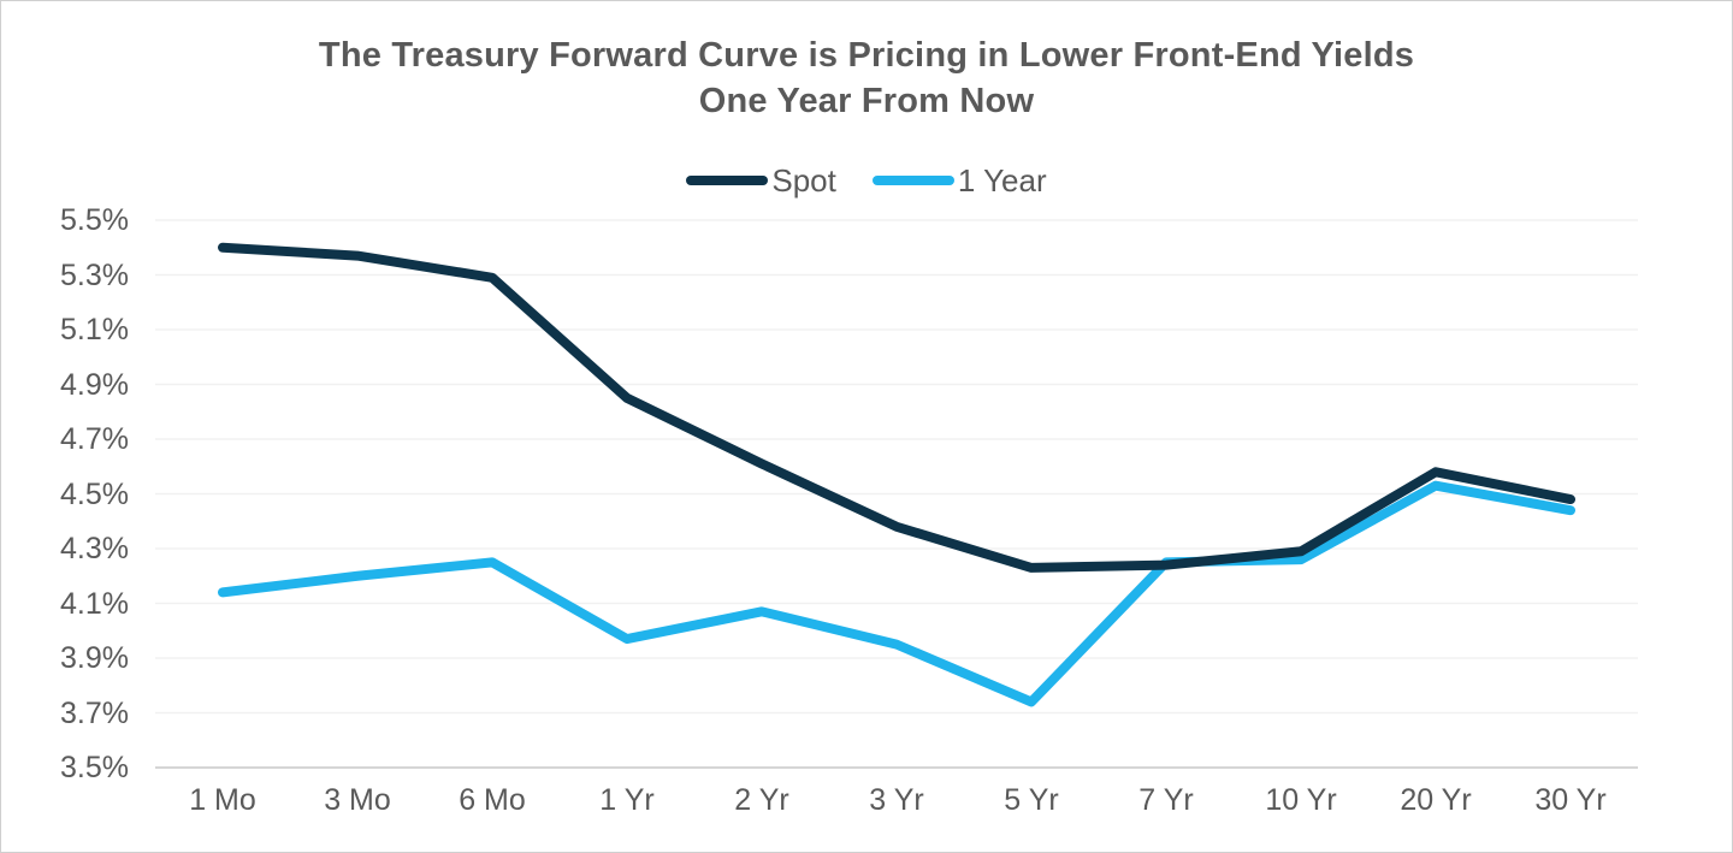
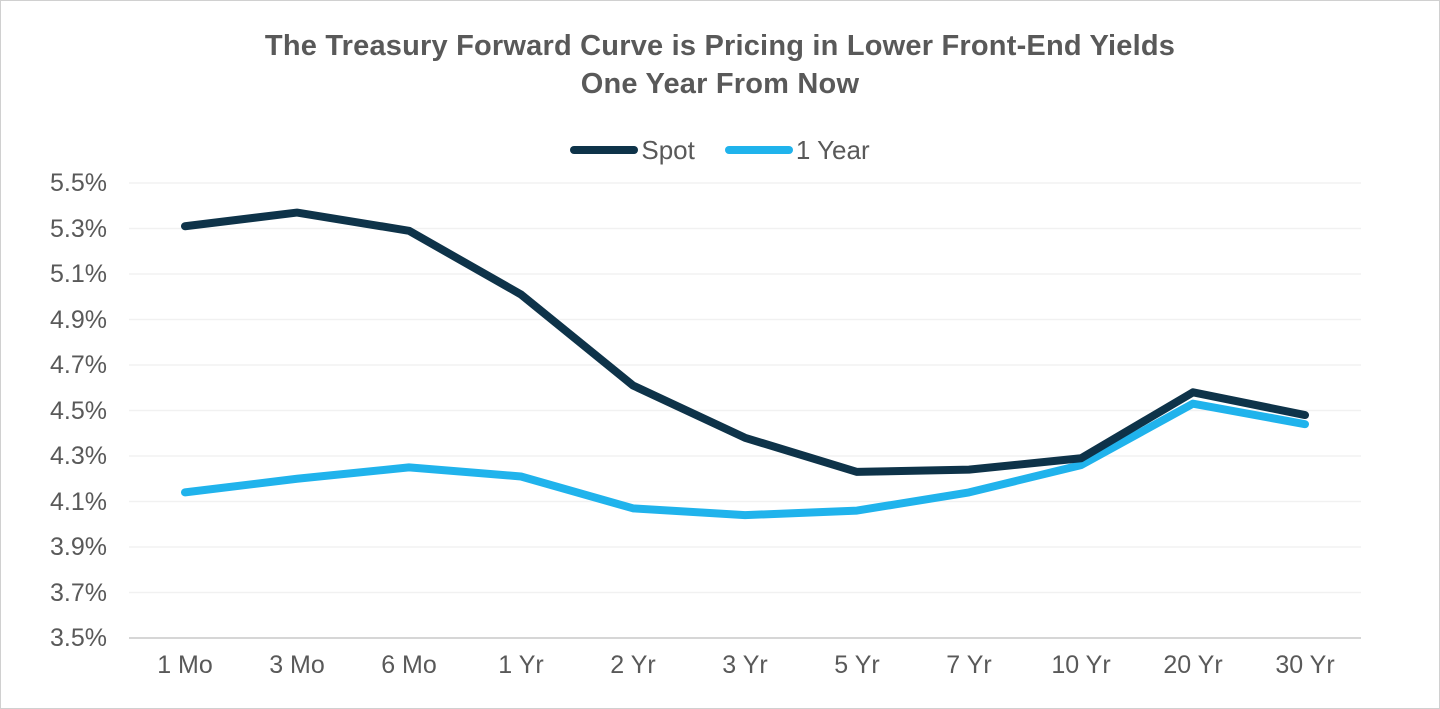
Spot/1 Mo: 5.40% -> 5.31%
Spot/1 Yr: 4.85% -> 5.01%
1 Year/1 Yr: 3.97% -> 4.21%
1 Year/3 Yr: 3.95% -> 4.04%
1 Year/5 Yr: 3.74% -> 4.06%
1 Year/7 Yr: 4.25% -> 4.14%
